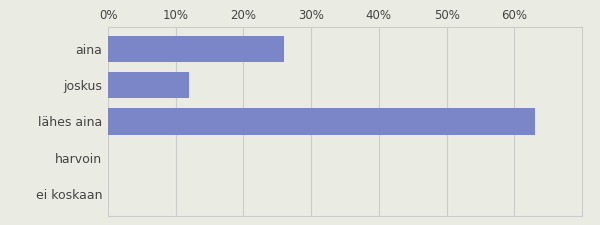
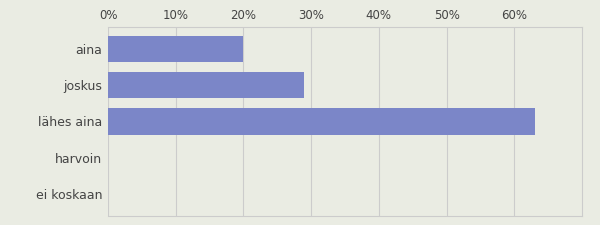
aina: 26% -> 20%
joskus: 12% -> 29%
